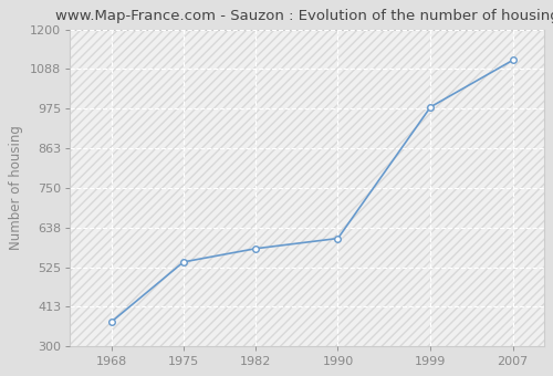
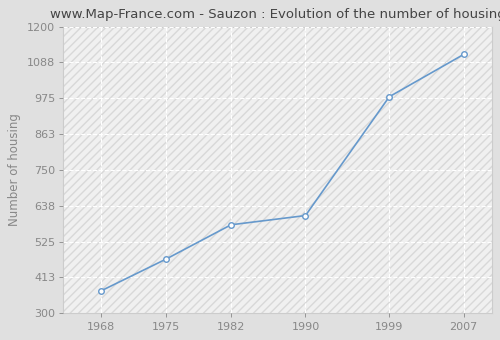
1975: 540 -> 470
